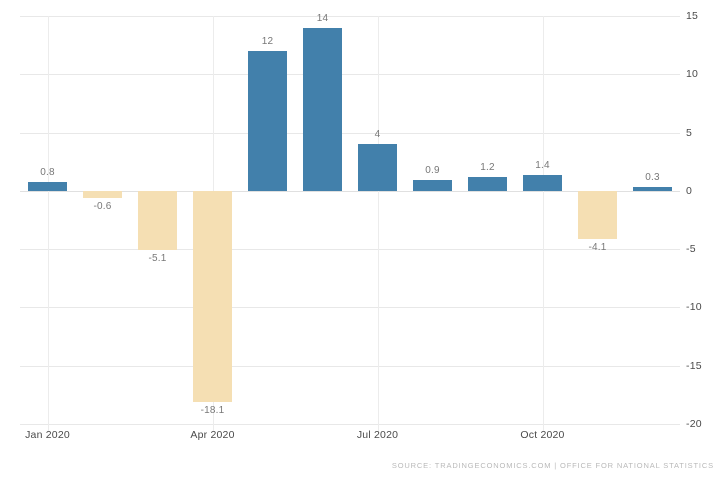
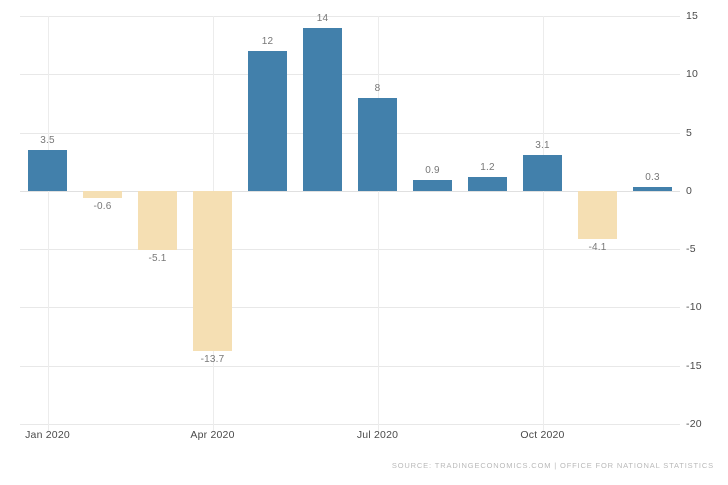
Jan 2020: 0.8 -> 3.5
Apr 2020: -18.1 -> -13.7
Jul 2020: 4 -> 8
Oct 2020: 1.4 -> 3.1
